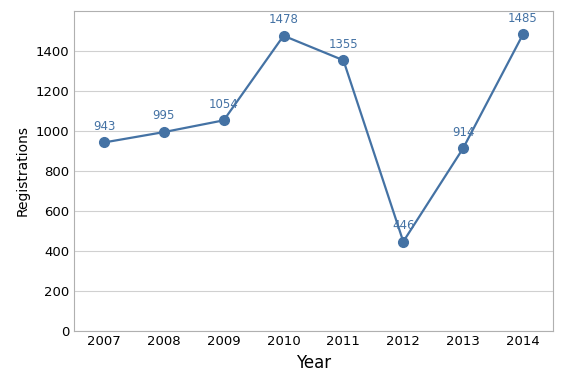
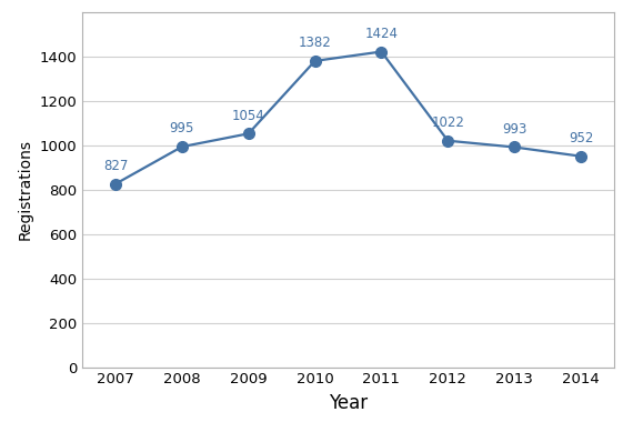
2007: 943 -> 827
2010: 1478 -> 1382
2011: 1355 -> 1424
2012: 446 -> 1022
2013: 914 -> 993
2014: 1485 -> 952
